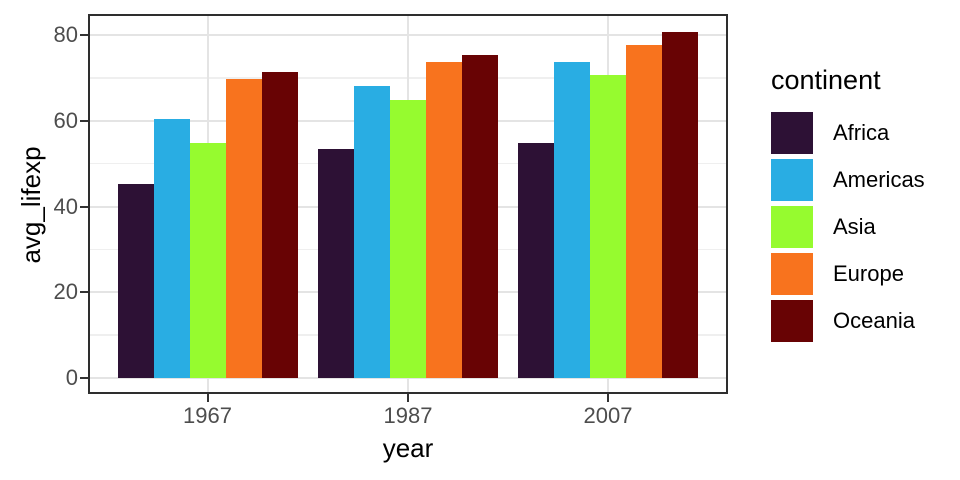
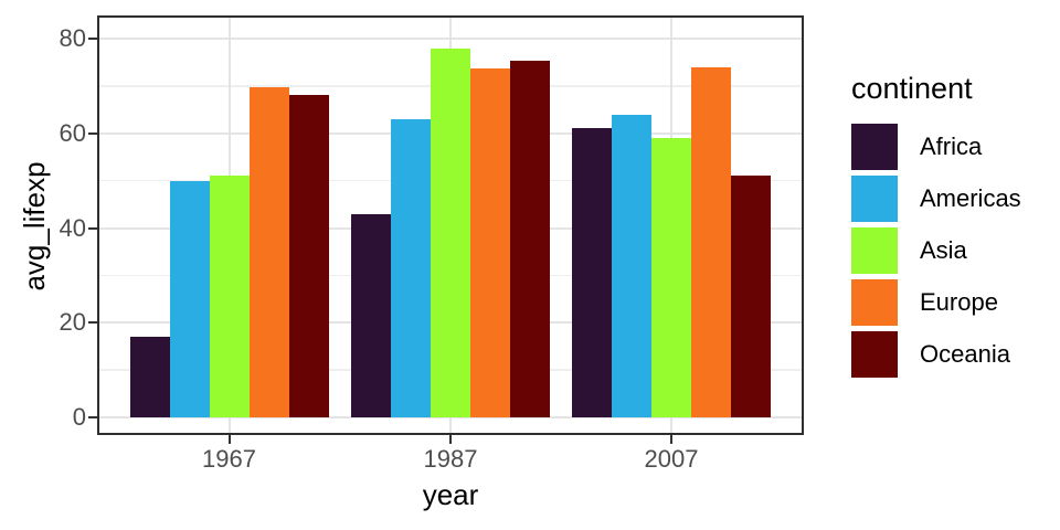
Africa/1967: 45 -> 17
Americas/1967: 60 -> 50
Asia/1967: 55 -> 51
Oceania/1967: 71 -> 68
Africa/1987: 53 -> 43
Americas/1987: 68 -> 63
Asia/1987: 65 -> 78
Africa/2007: 55 -> 61
Americas/2007: 74 -> 64
Asia/2007: 71 -> 59
Europe/2007: 78 -> 74
Oceania/2007: 81 -> 51
